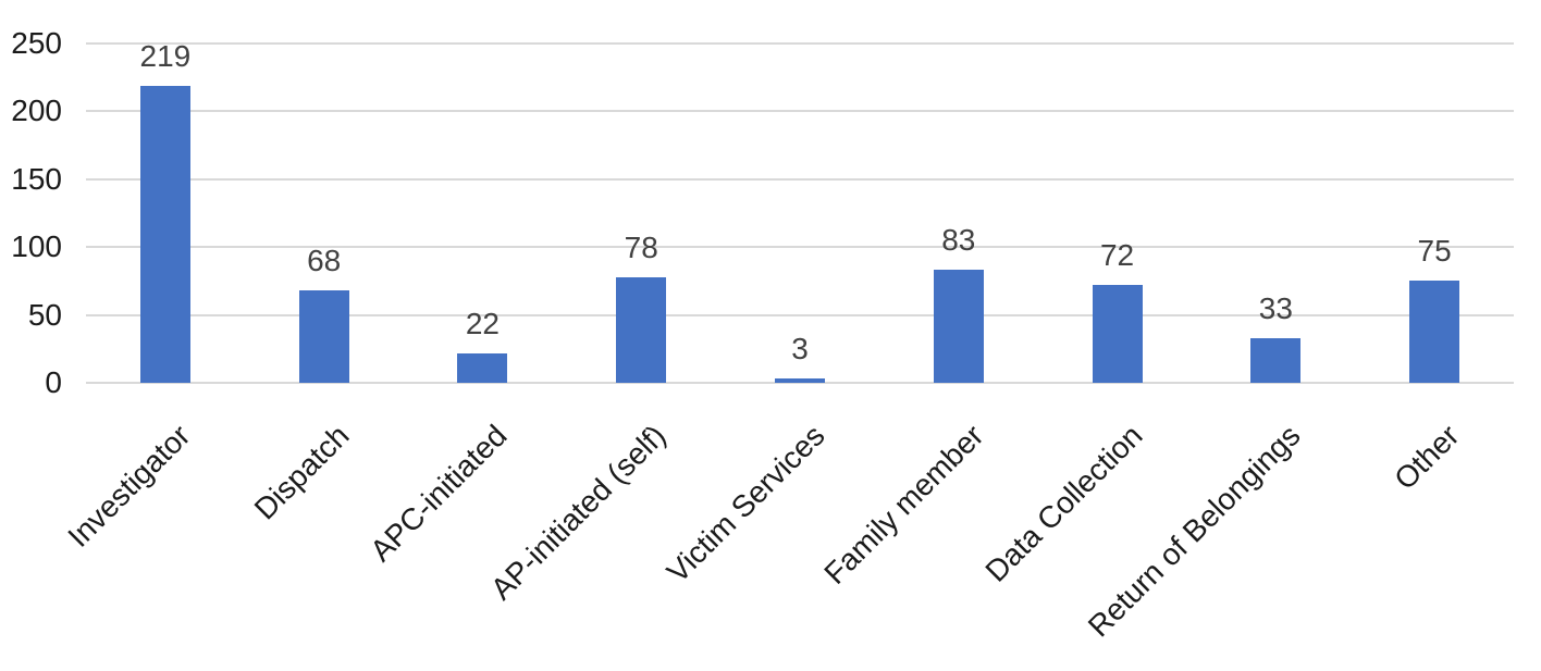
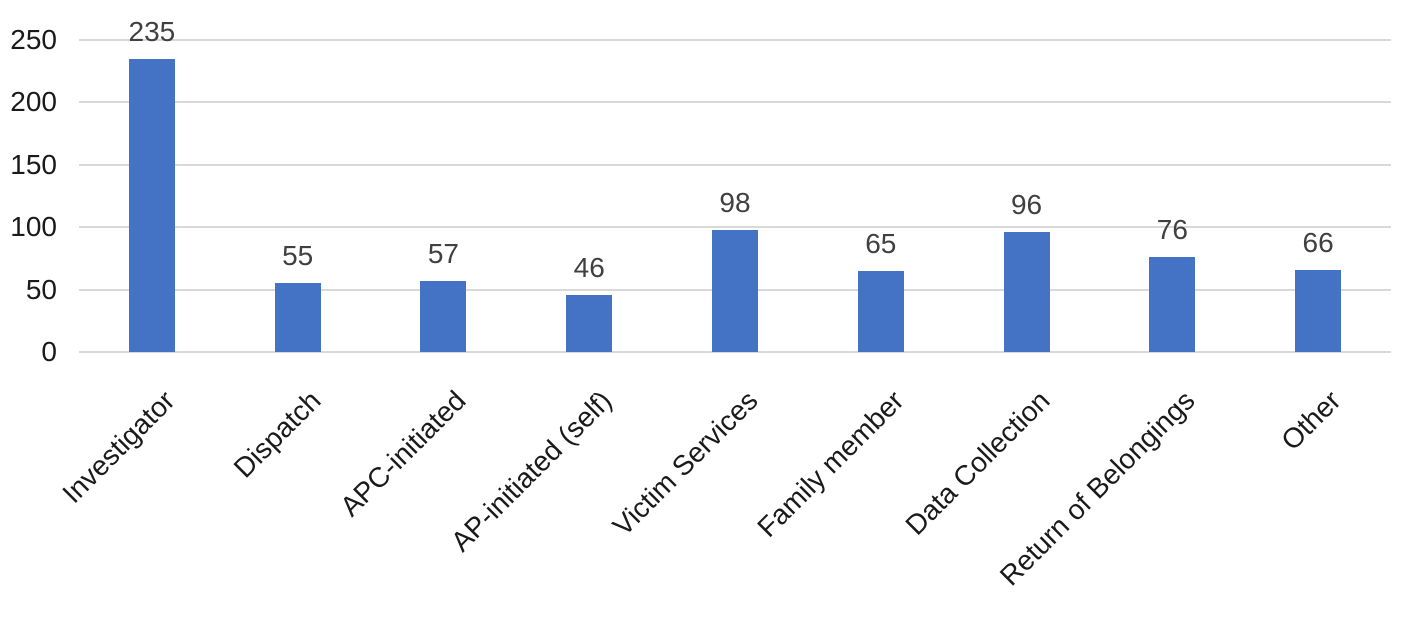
Investigator: 219 -> 235
Dispatch: 68 -> 55
APC-initiated: 22 -> 57
AP-initiated (self): 78 -> 46
Victim Services: 3 -> 98
Family member: 83 -> 65
Data Collection: 72 -> 96
Return of Belongings: 33 -> 76
Other: 75 -> 66
